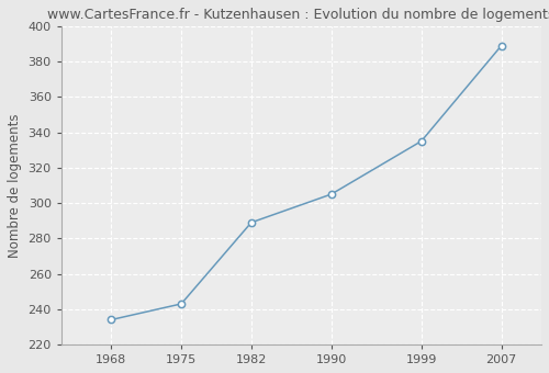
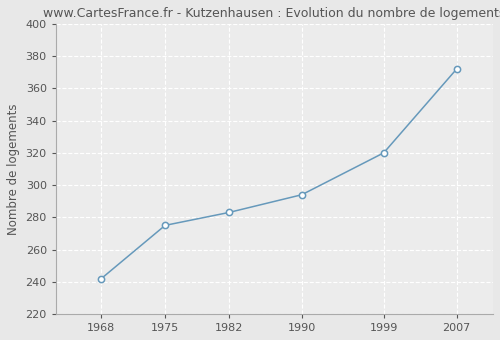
1968: 234 -> 242
1975: 243 -> 275
1982: 289 -> 283
1990: 305 -> 294
1999: 335 -> 320
2007: 389 -> 372
